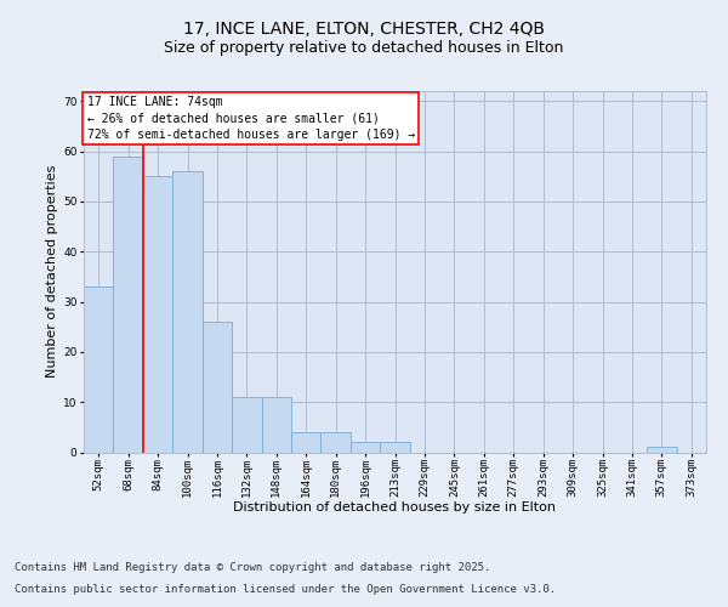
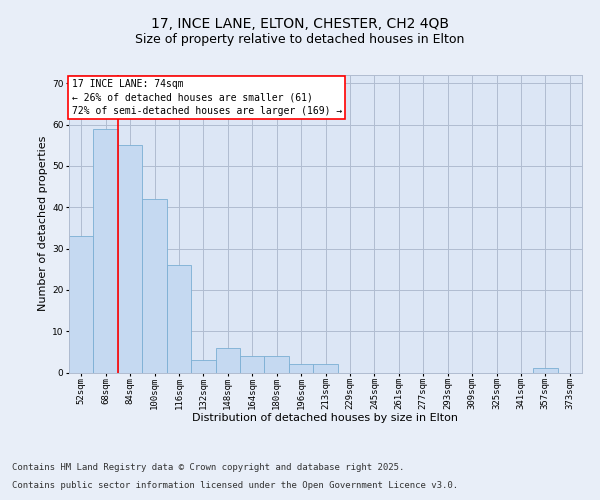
100sqm: 56 -> 42
132sqm: 11 -> 3
148sqm: 11 -> 6
